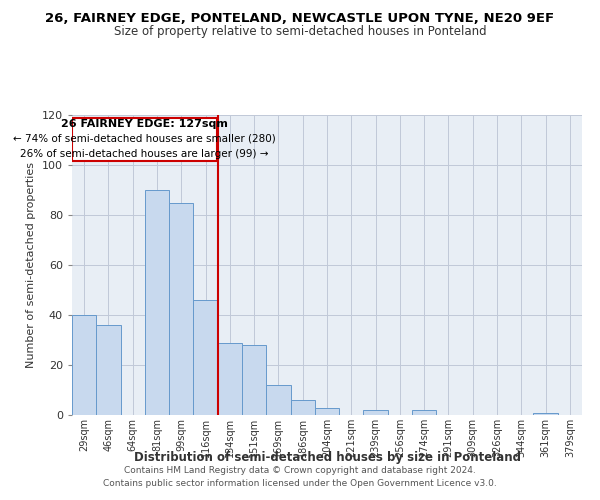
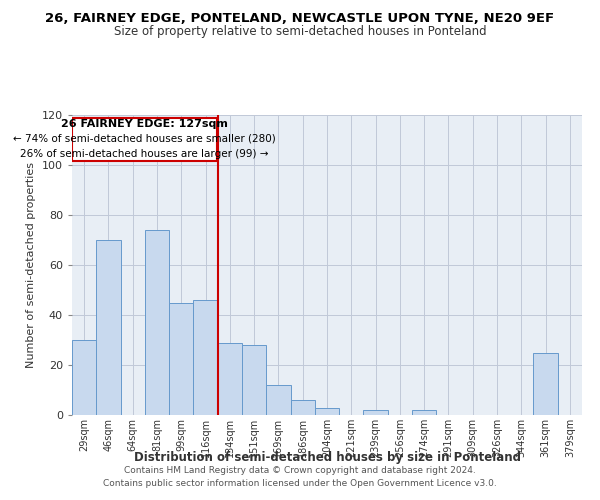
29sqm: 40 -> 30
46sqm: 36 -> 70
81sqm: 90 -> 74
99sqm: 85 -> 45
361sqm: 1 -> 25
